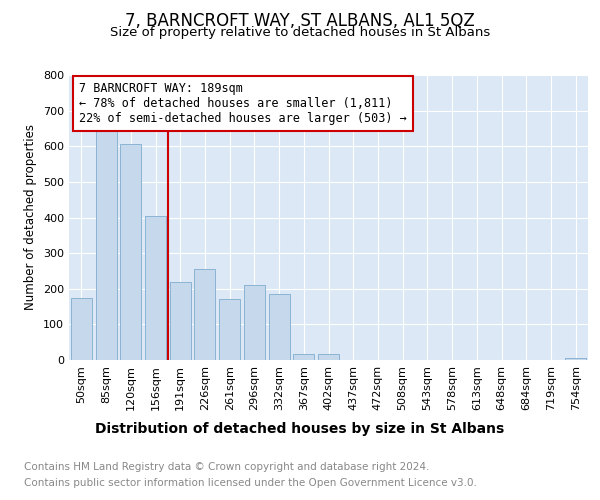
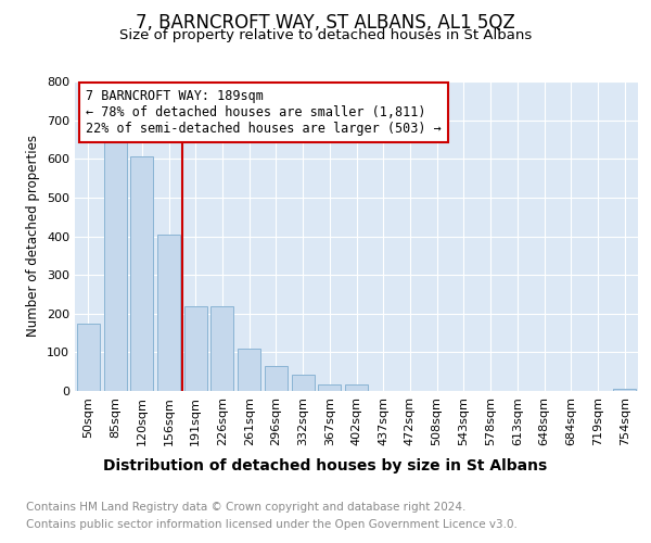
226sqm: 255 -> 218
261sqm: 170 -> 110
296sqm: 210 -> 65
332sqm: 185 -> 43
